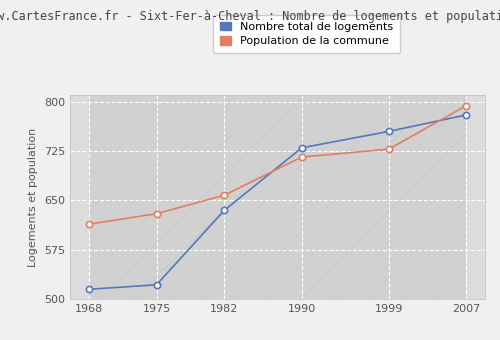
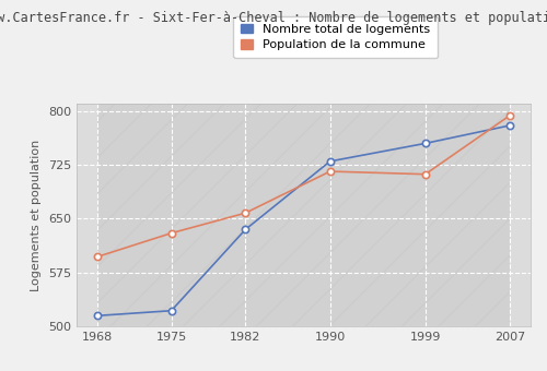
Population de la commune/1968: 614 -> 597
Population de la commune/1999: 728 -> 712
